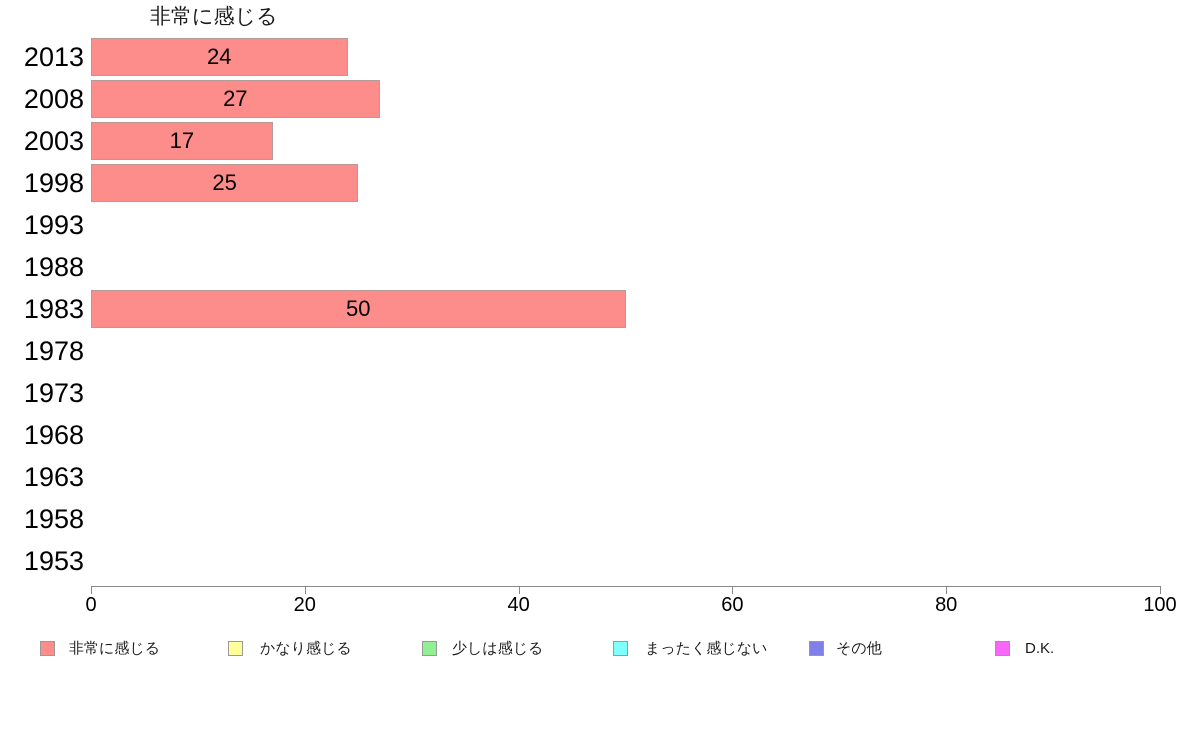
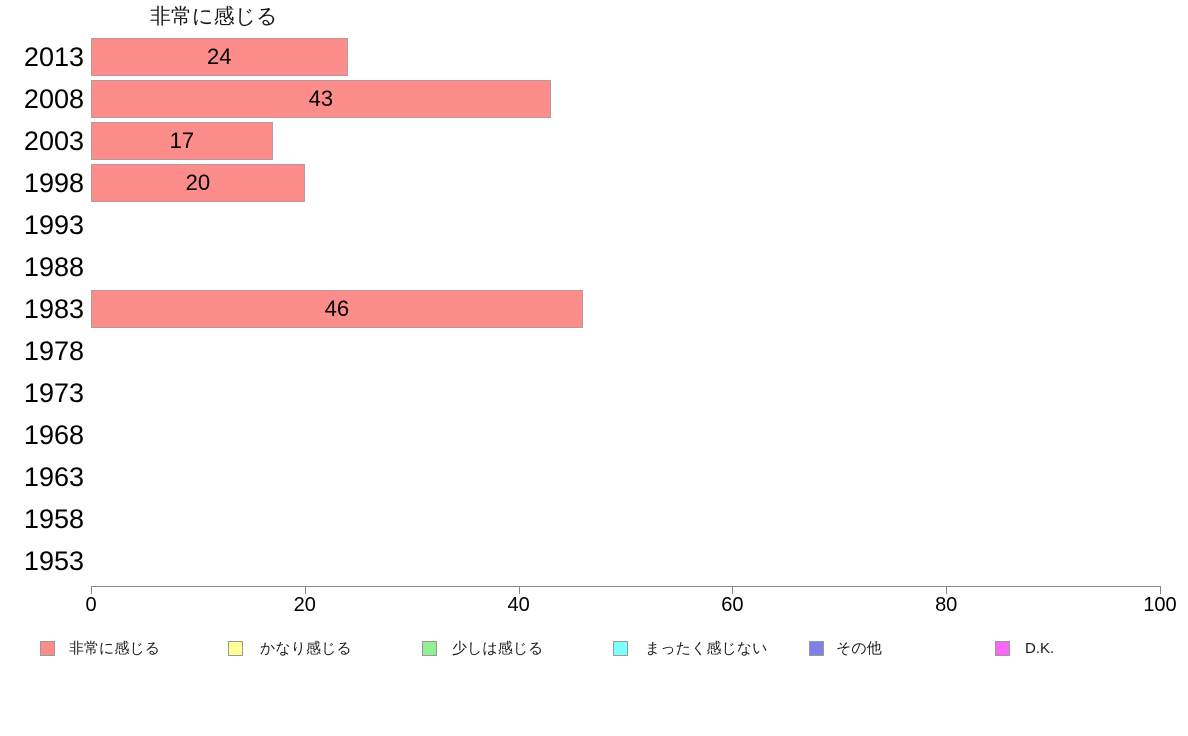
2008: 27 -> 43
1998: 25 -> 20
1983: 50 -> 46
